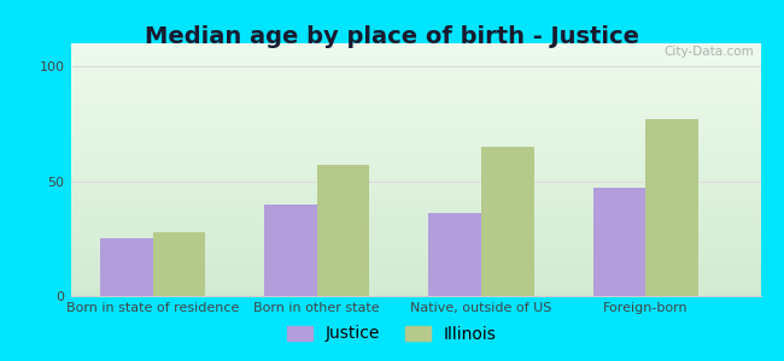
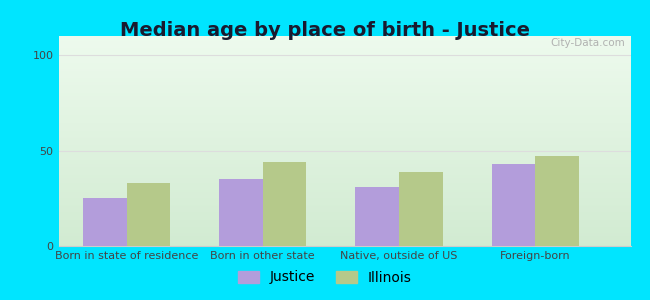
Illinois/Born in state of residence: 28 -> 33
Justice/Born in other state: 40 -> 35
Illinois/Born in other state: 57 -> 44
Justice/Native, outside of US: 36 -> 31
Illinois/Native, outside of US: 65 -> 39
Justice/Foreign-born: 47 -> 43
Illinois/Foreign-born: 77 -> 47
